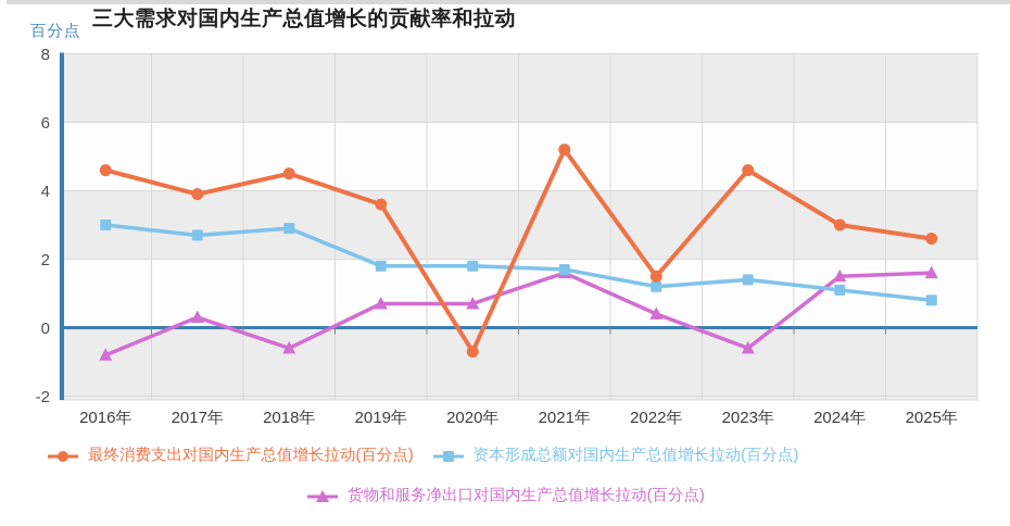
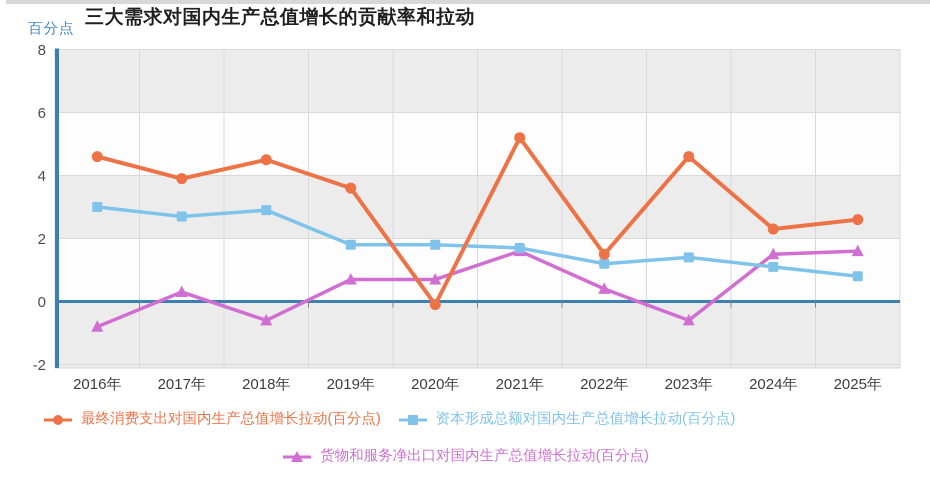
最终消费支出对国内生产总值增长拉动(百分点)/2020年: -0.7 -> -0.1
最终消费支出对国内生产总值增长拉动(百分点)/2024年: 3.0 -> 2.3
